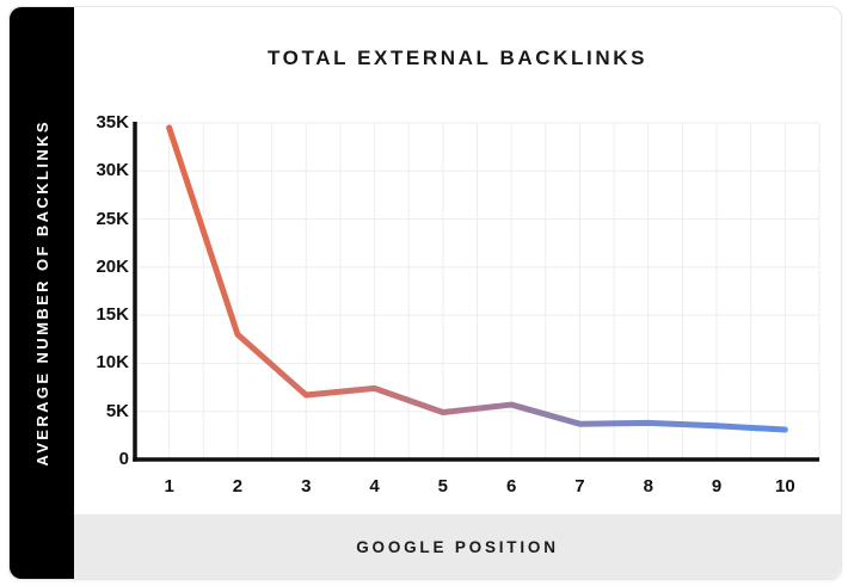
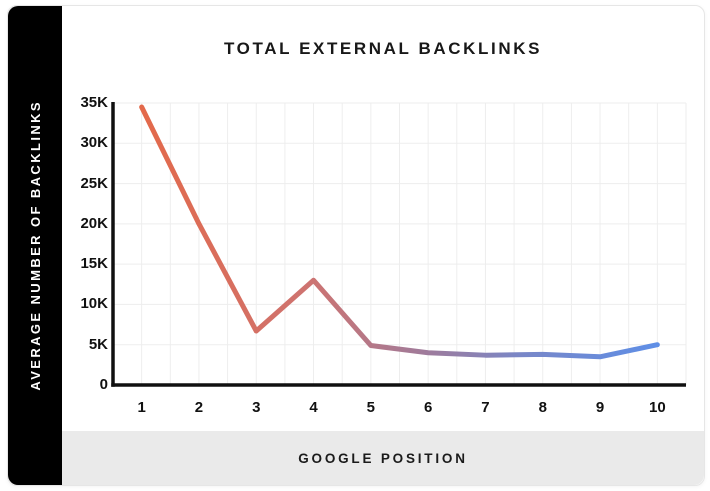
2: 13K -> 20K
4: 7K -> 13K
6: 6K -> 4K
10: 3K -> 5K
